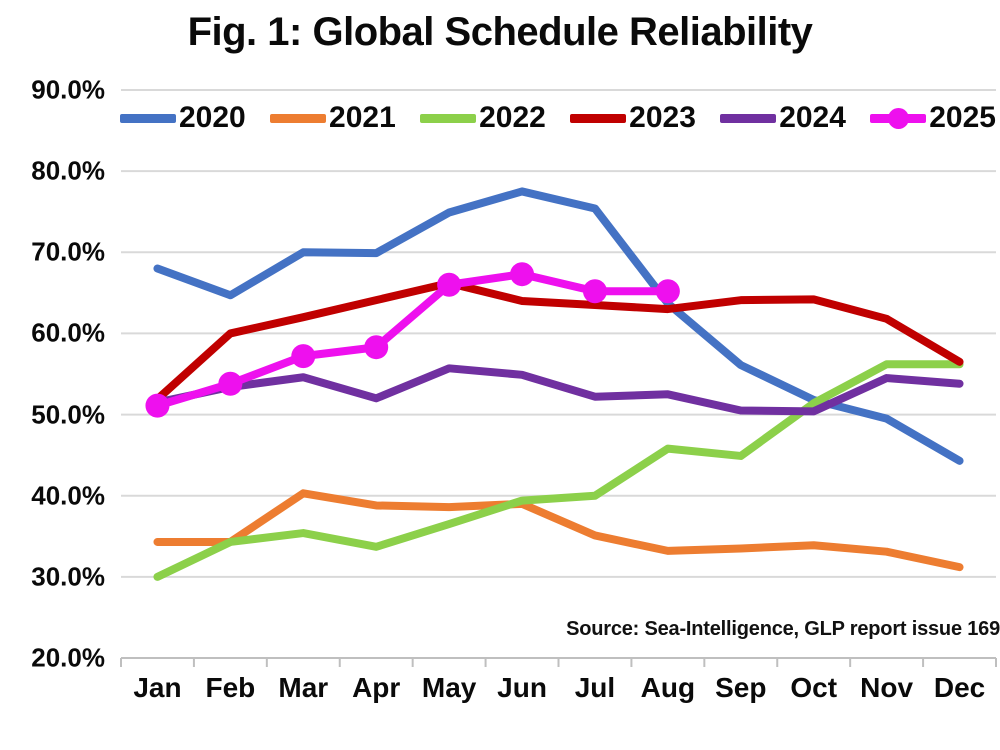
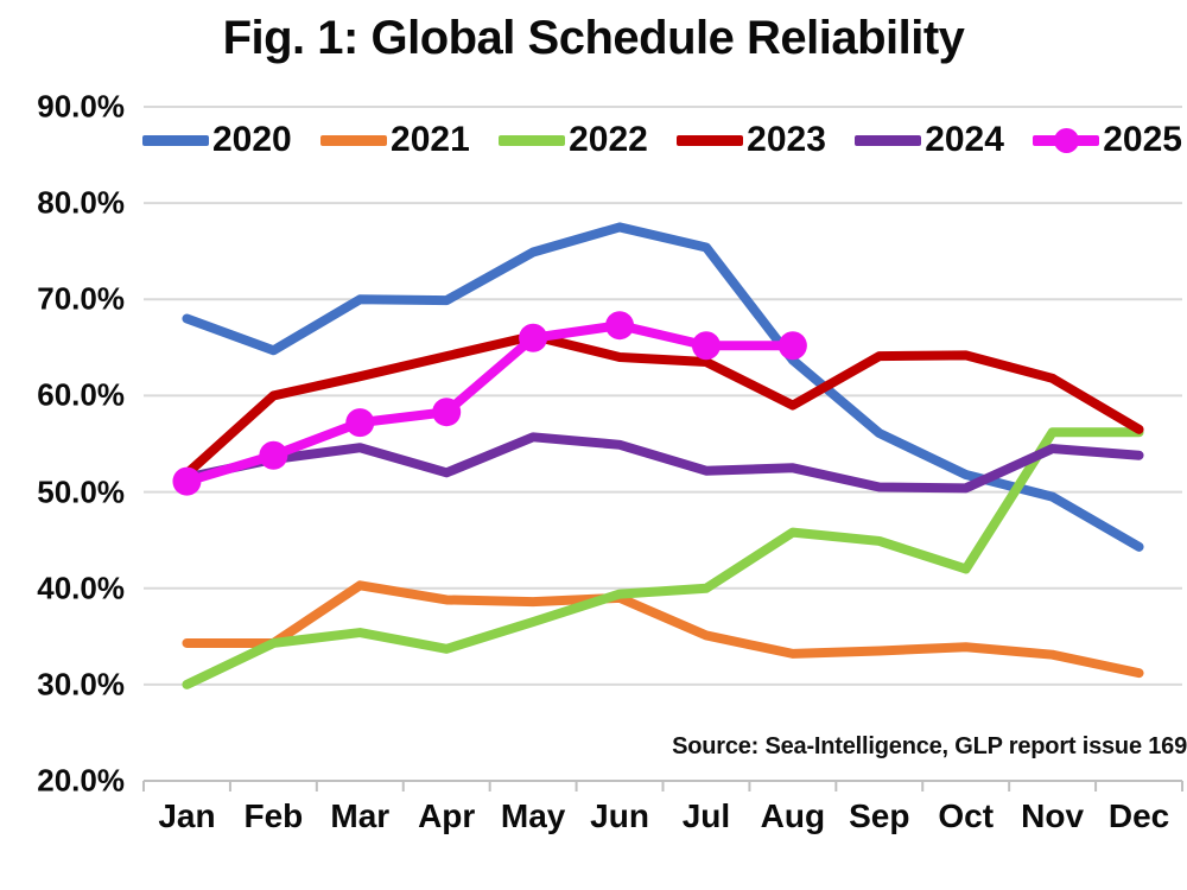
2023/Aug: 63% -> 59%
2022/Oct: 51% -> 42%
